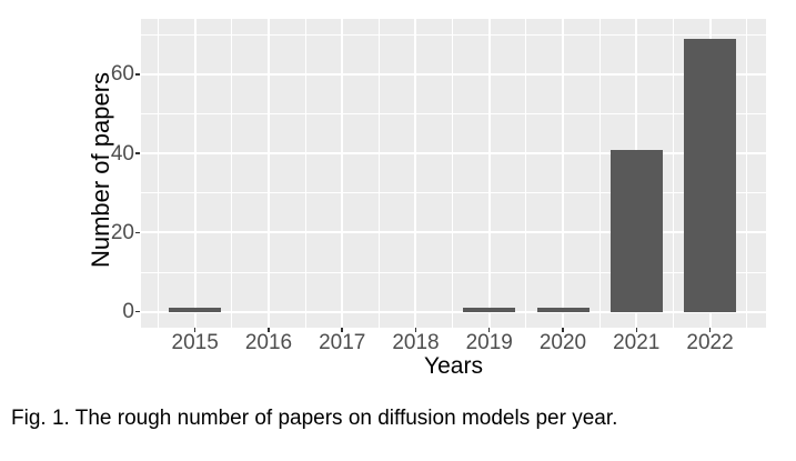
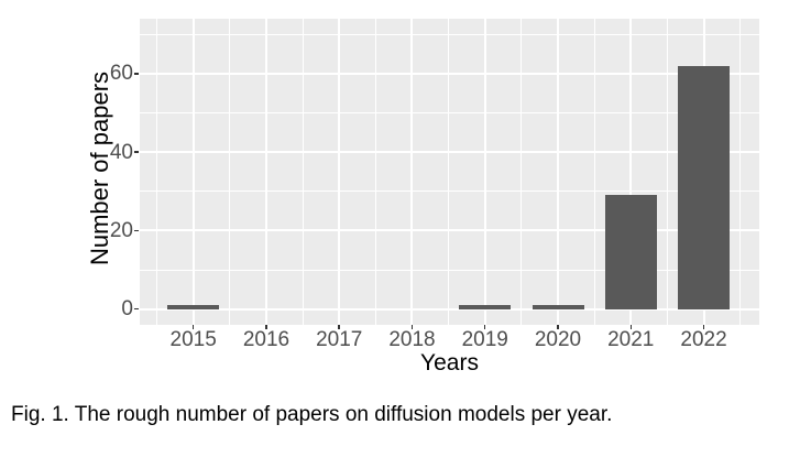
2021: 41 -> 29
2022: 69 -> 62
